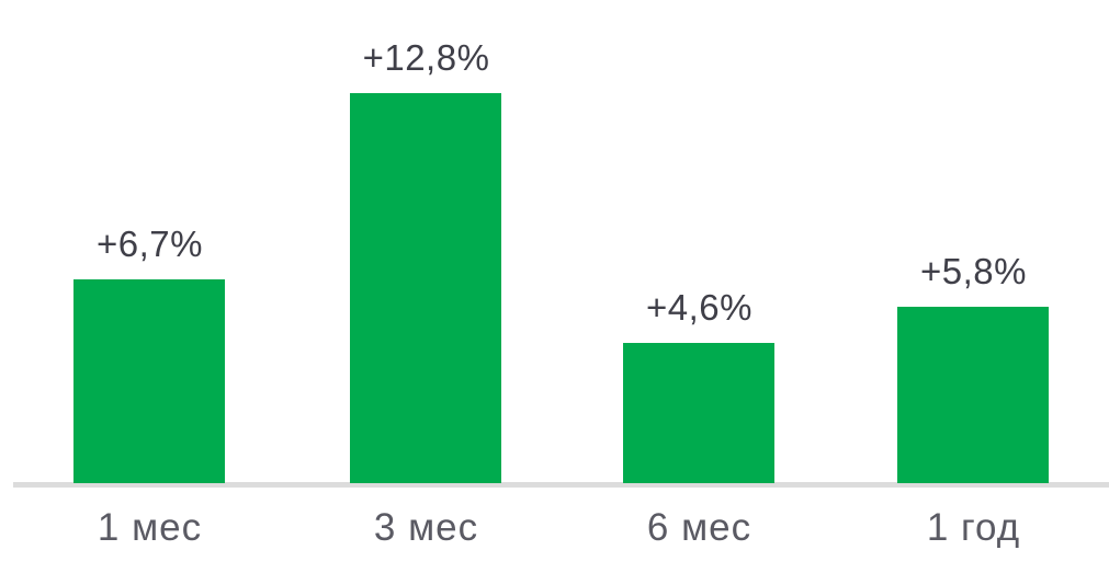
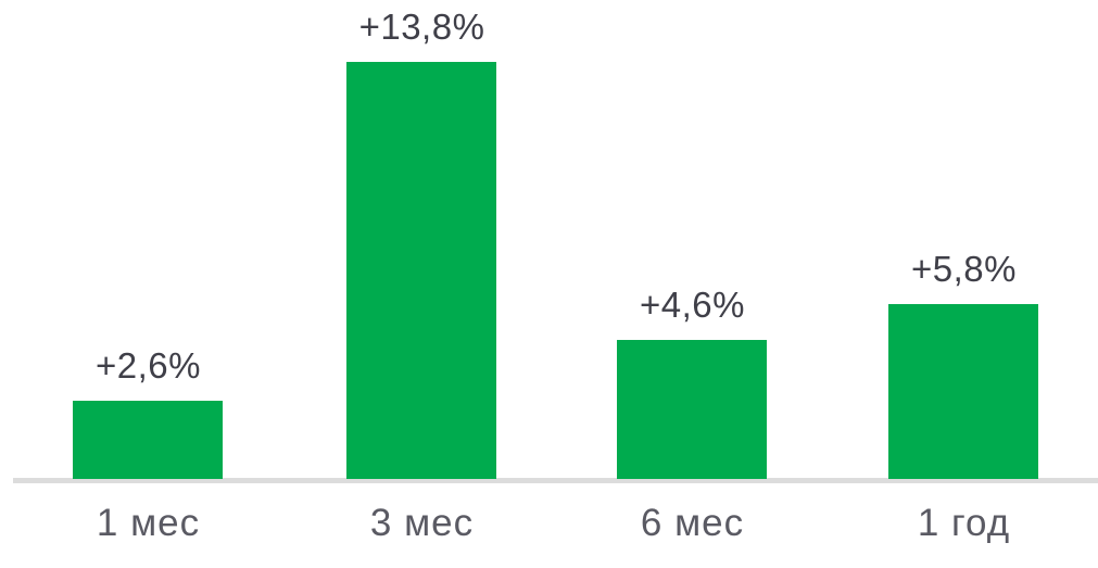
1 мес: +6,7% -> +2,6%
3 мес: +12,8% -> +13,8%
